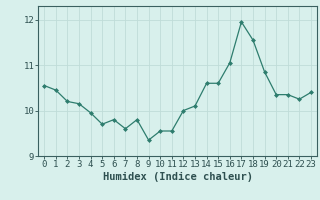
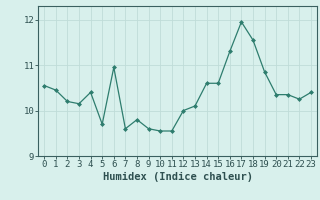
4: 9.95 -> 10.40
6: 9.80 -> 10.95
9: 9.35 -> 9.60
16: 11.05 -> 11.30
